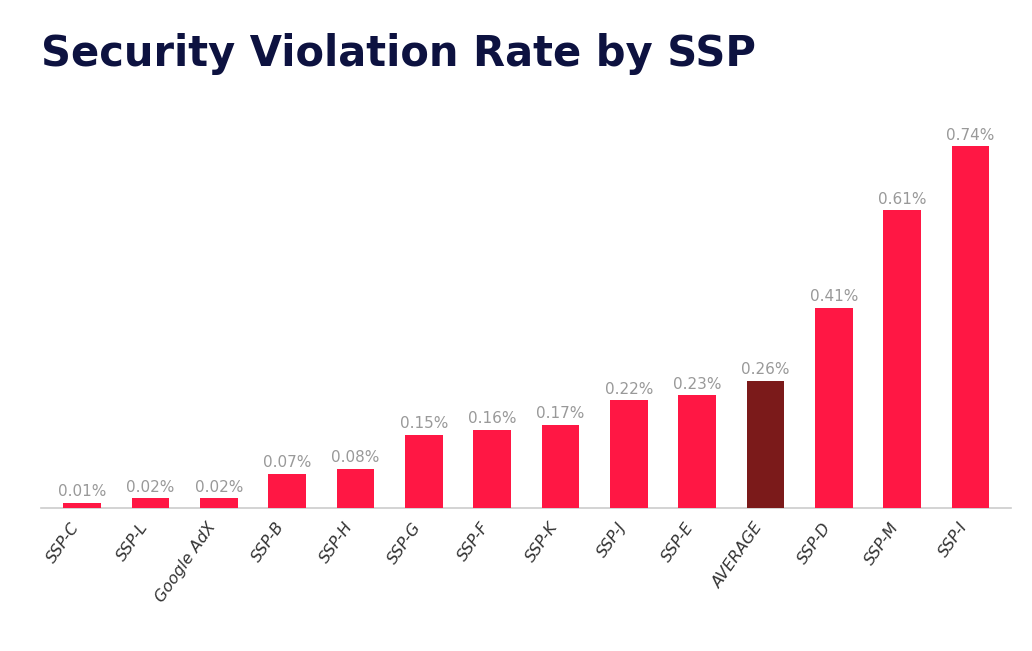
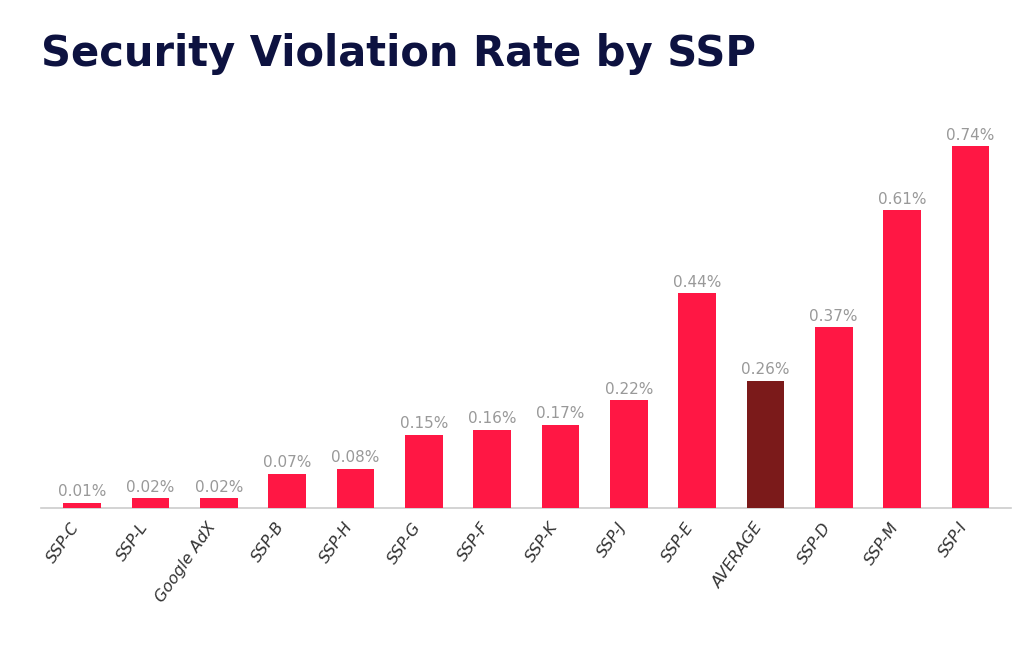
SSP-E: 0.23% -> 0.44%
SSP-D: 0.41% -> 0.37%
